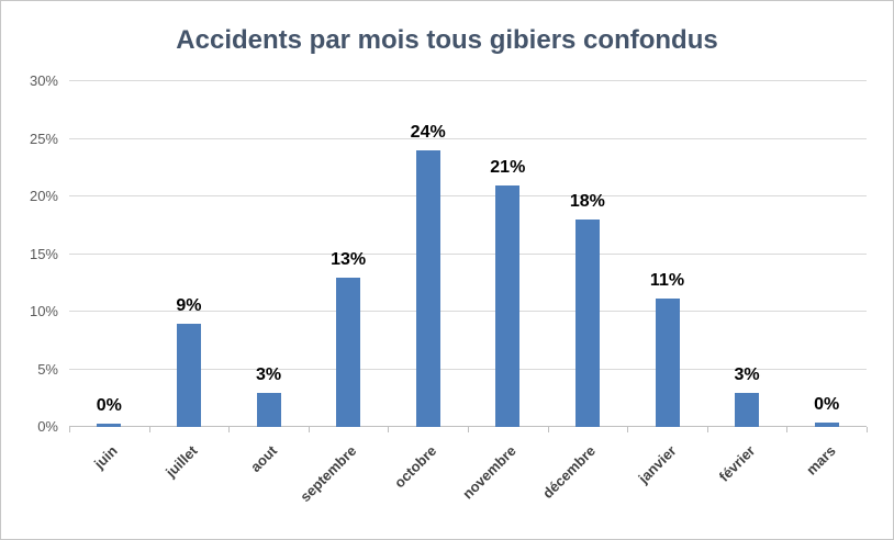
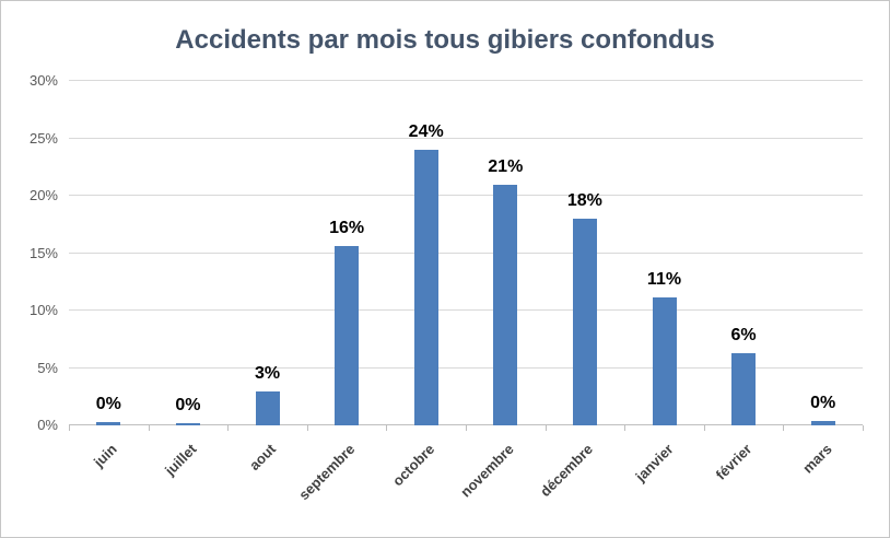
juillet: 9% -> 0%
septembre: 13% -> 16%
février: 3% -> 6%
